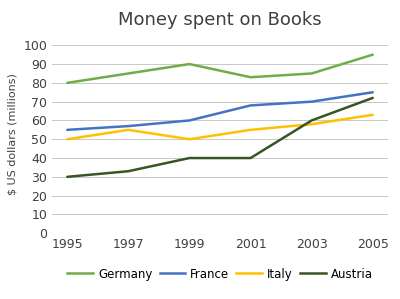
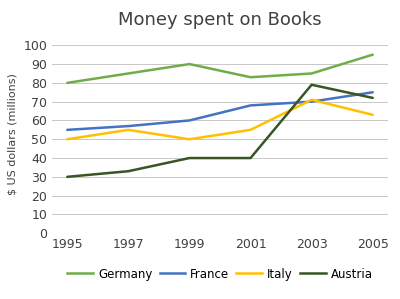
Italy/2003: 58 -> 71
Austria/2003: 60 -> 79
